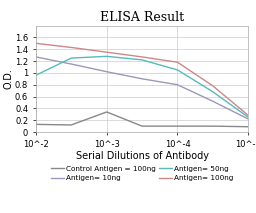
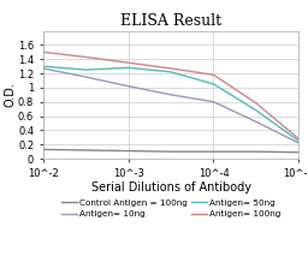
Antigen= 50ng/10^-2: 0.96 -> 1.30
Control Antigen = 100ng/10^-3: 0.34 -> 0.11
